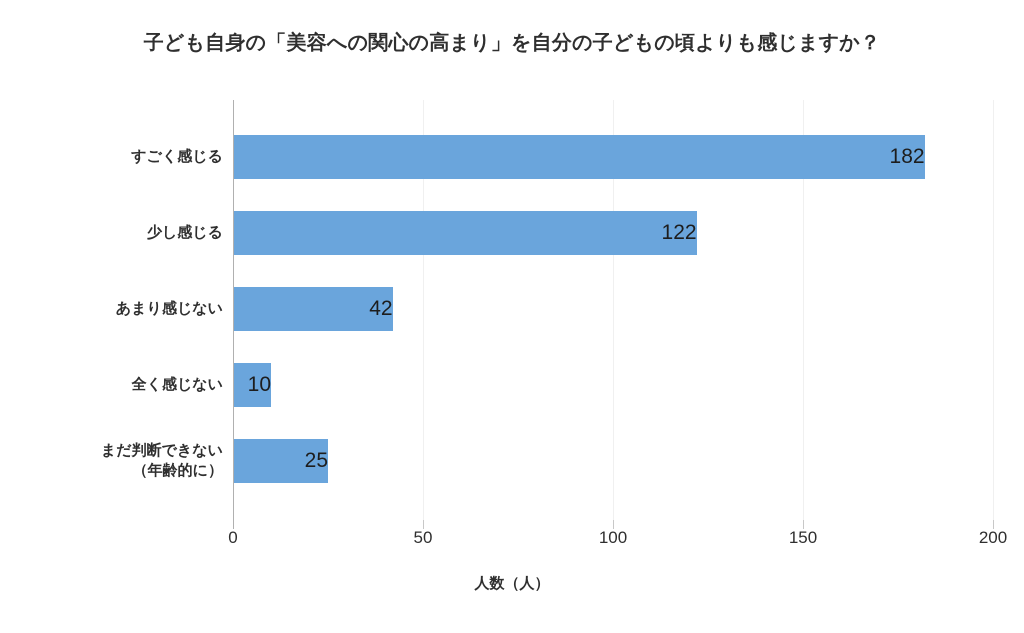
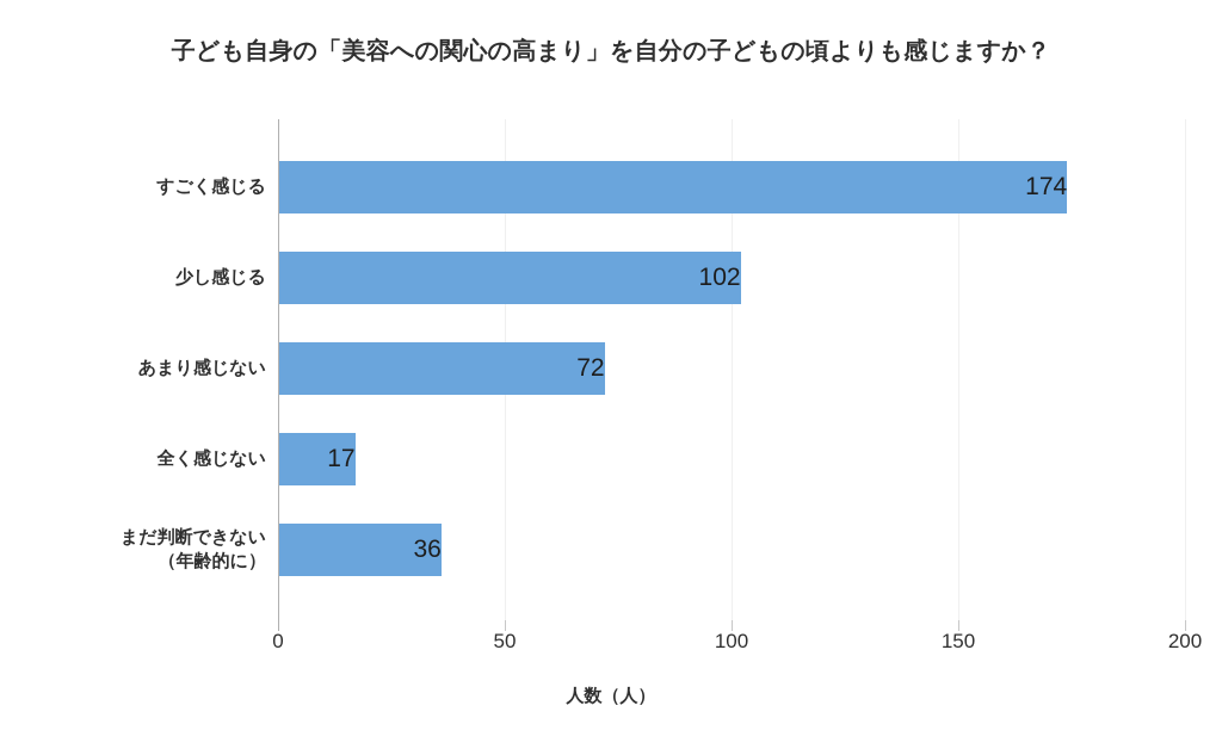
すごく感じる: 182 -> 174
少し感じる: 122 -> 102
あまり感じない: 42 -> 72
全く感じない: 10 -> 17
まだ判断できない（年齢的に）: 25 -> 36
